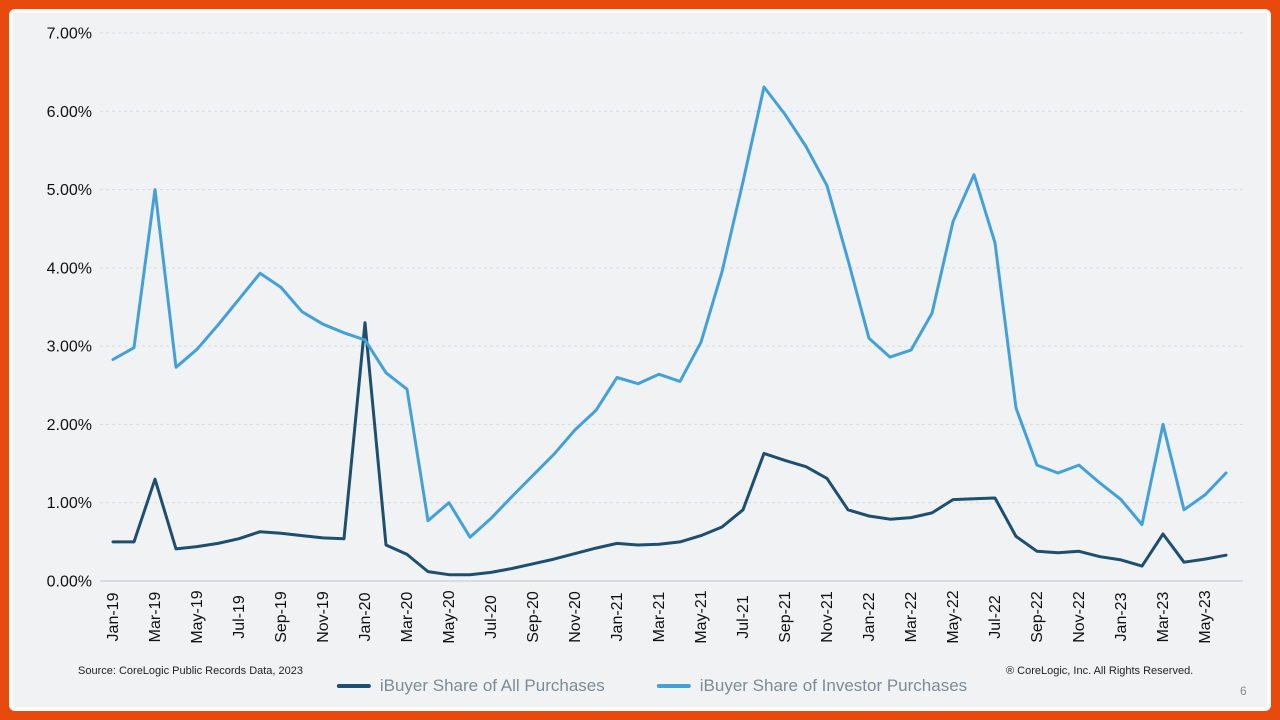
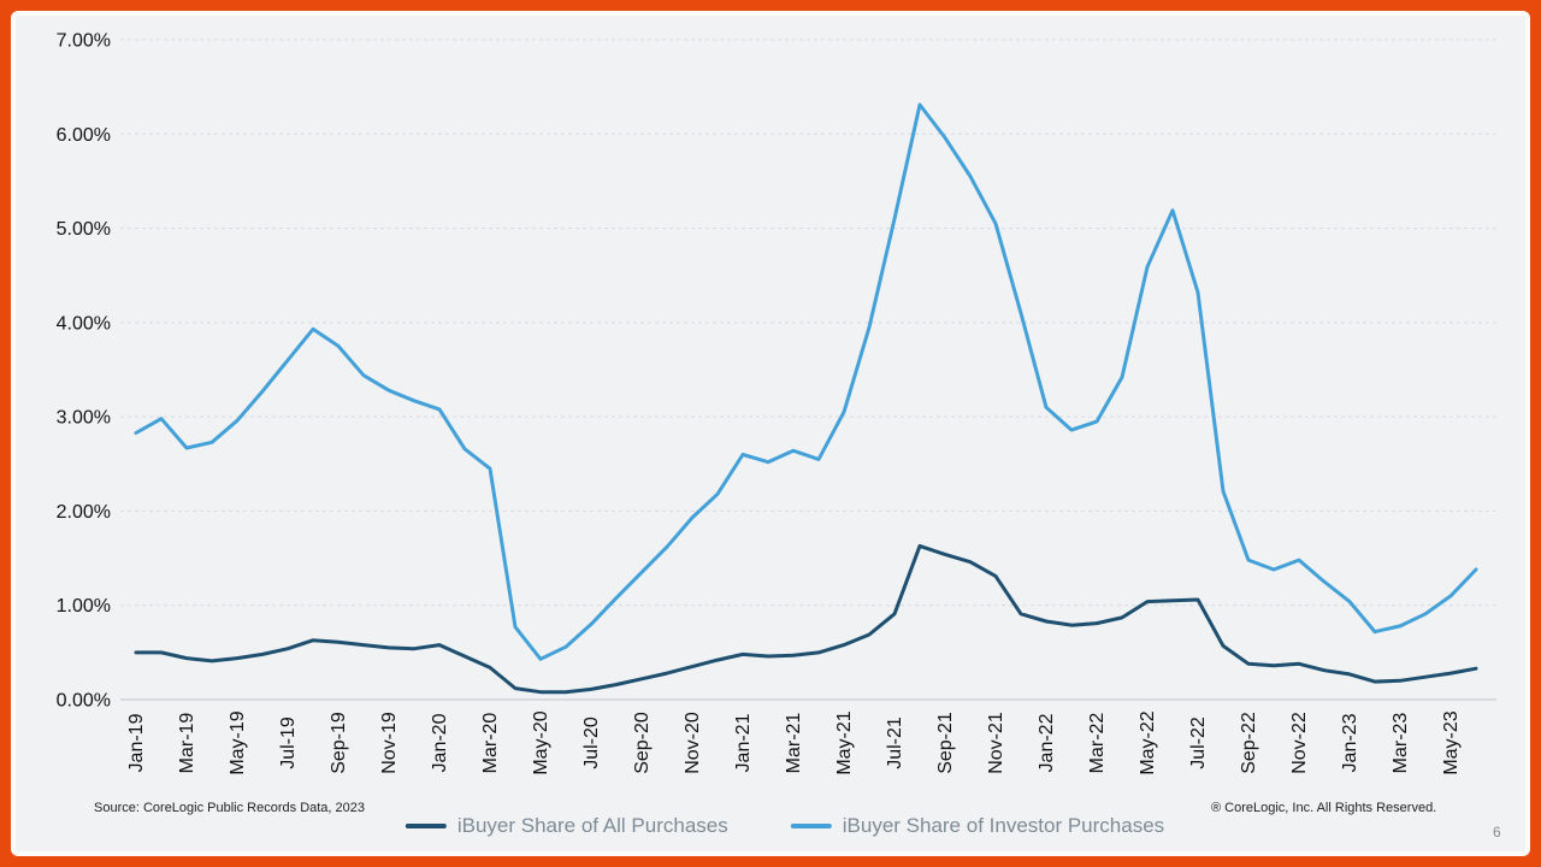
iBuyer Share of All Purchases/Mar-19: 1.3% -> 0.4%
iBuyer Share of Investor Purchases/Mar-19: 5.0% -> 2.7%
iBuyer Share of All Purchases/Jan-20: 3.3% -> 0.6%
iBuyer Share of Investor Purchases/May-20: 1.0% -> 0.4%
iBuyer Share of All Purchases/Mar-23: 0.6% -> 0.2%
iBuyer Share of Investor Purchases/Mar-23: 2.0% -> 0.8%
